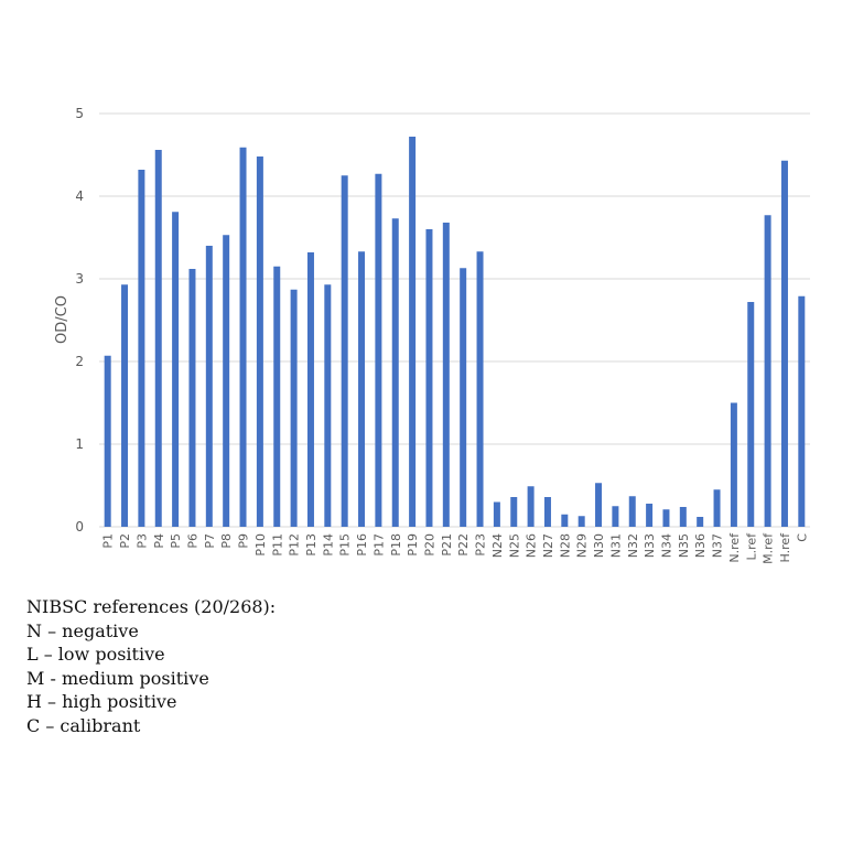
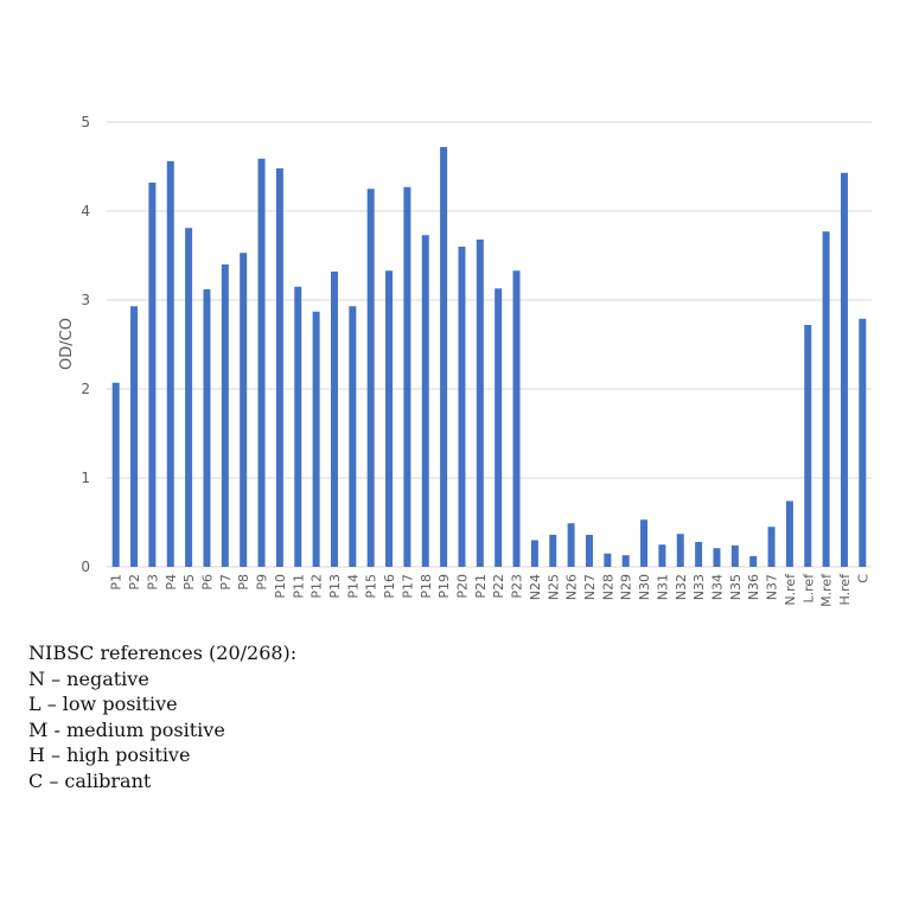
N.ref: 1.5 -> 0.7
